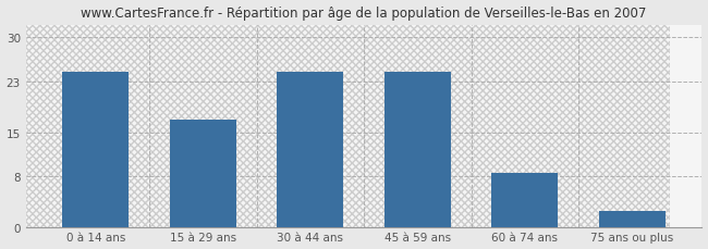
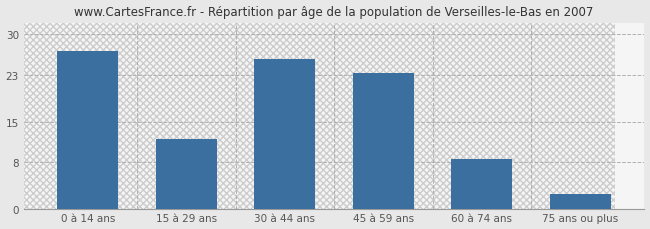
0 à 14 ans: 24.5 -> 27.2
15 à 29 ans: 17.0 -> 12.0
30 à 44 ans: 24.5 -> 25.8
45 à 59 ans: 24.5 -> 23.4
